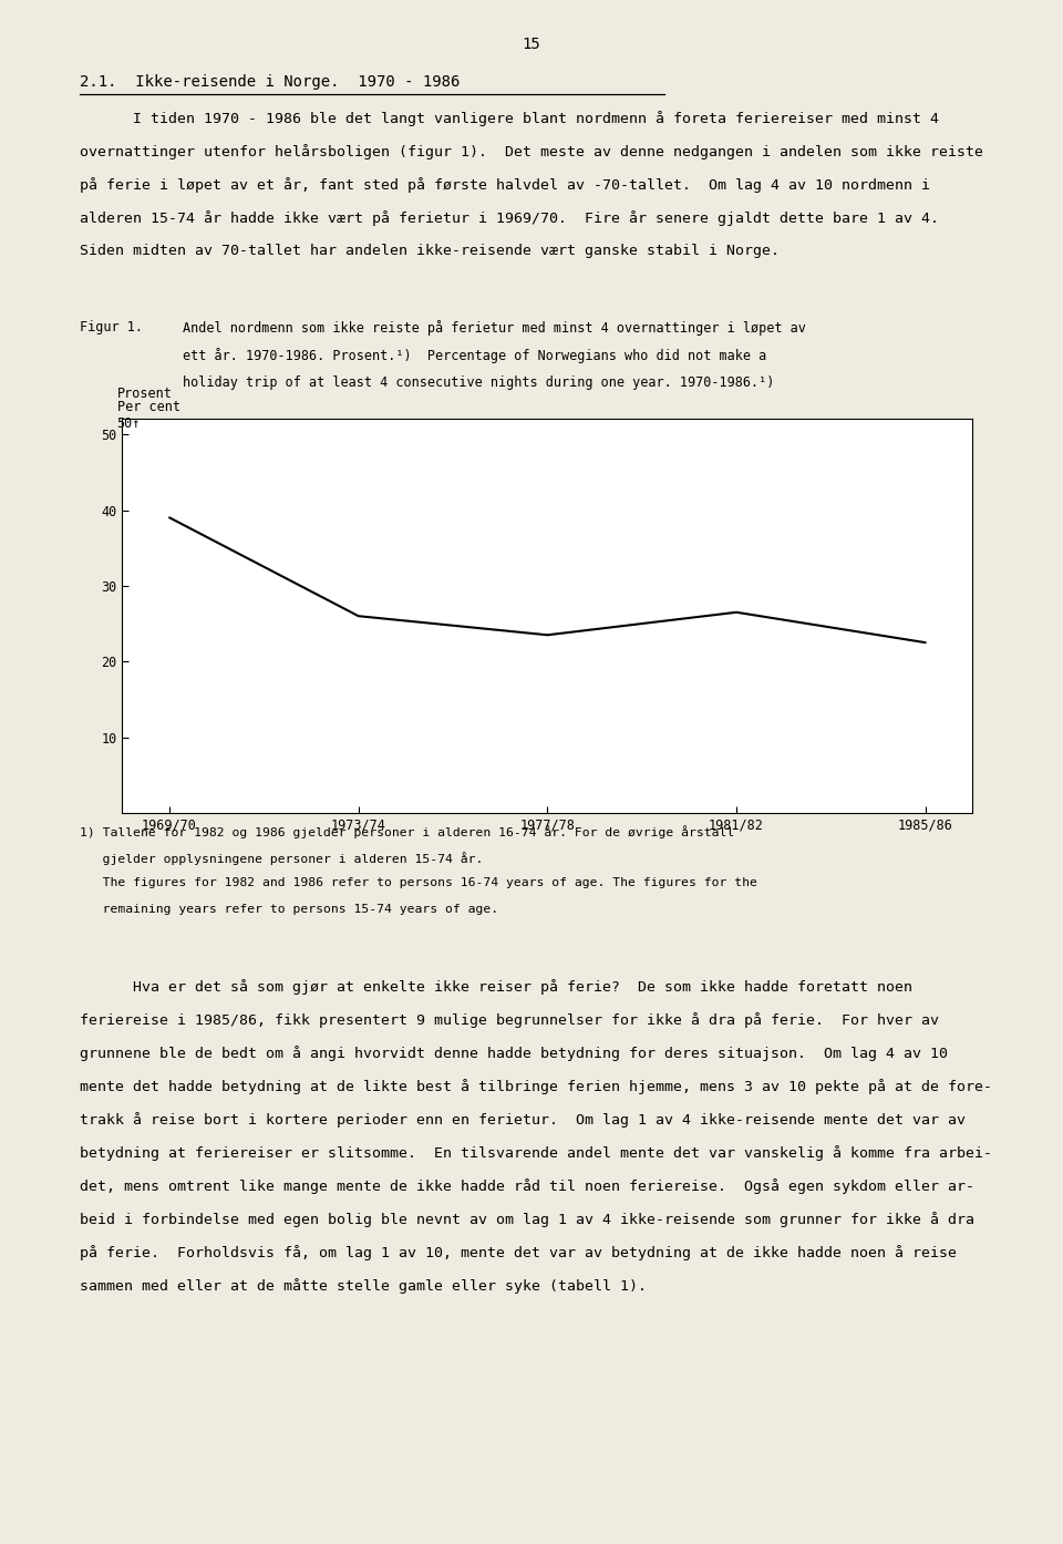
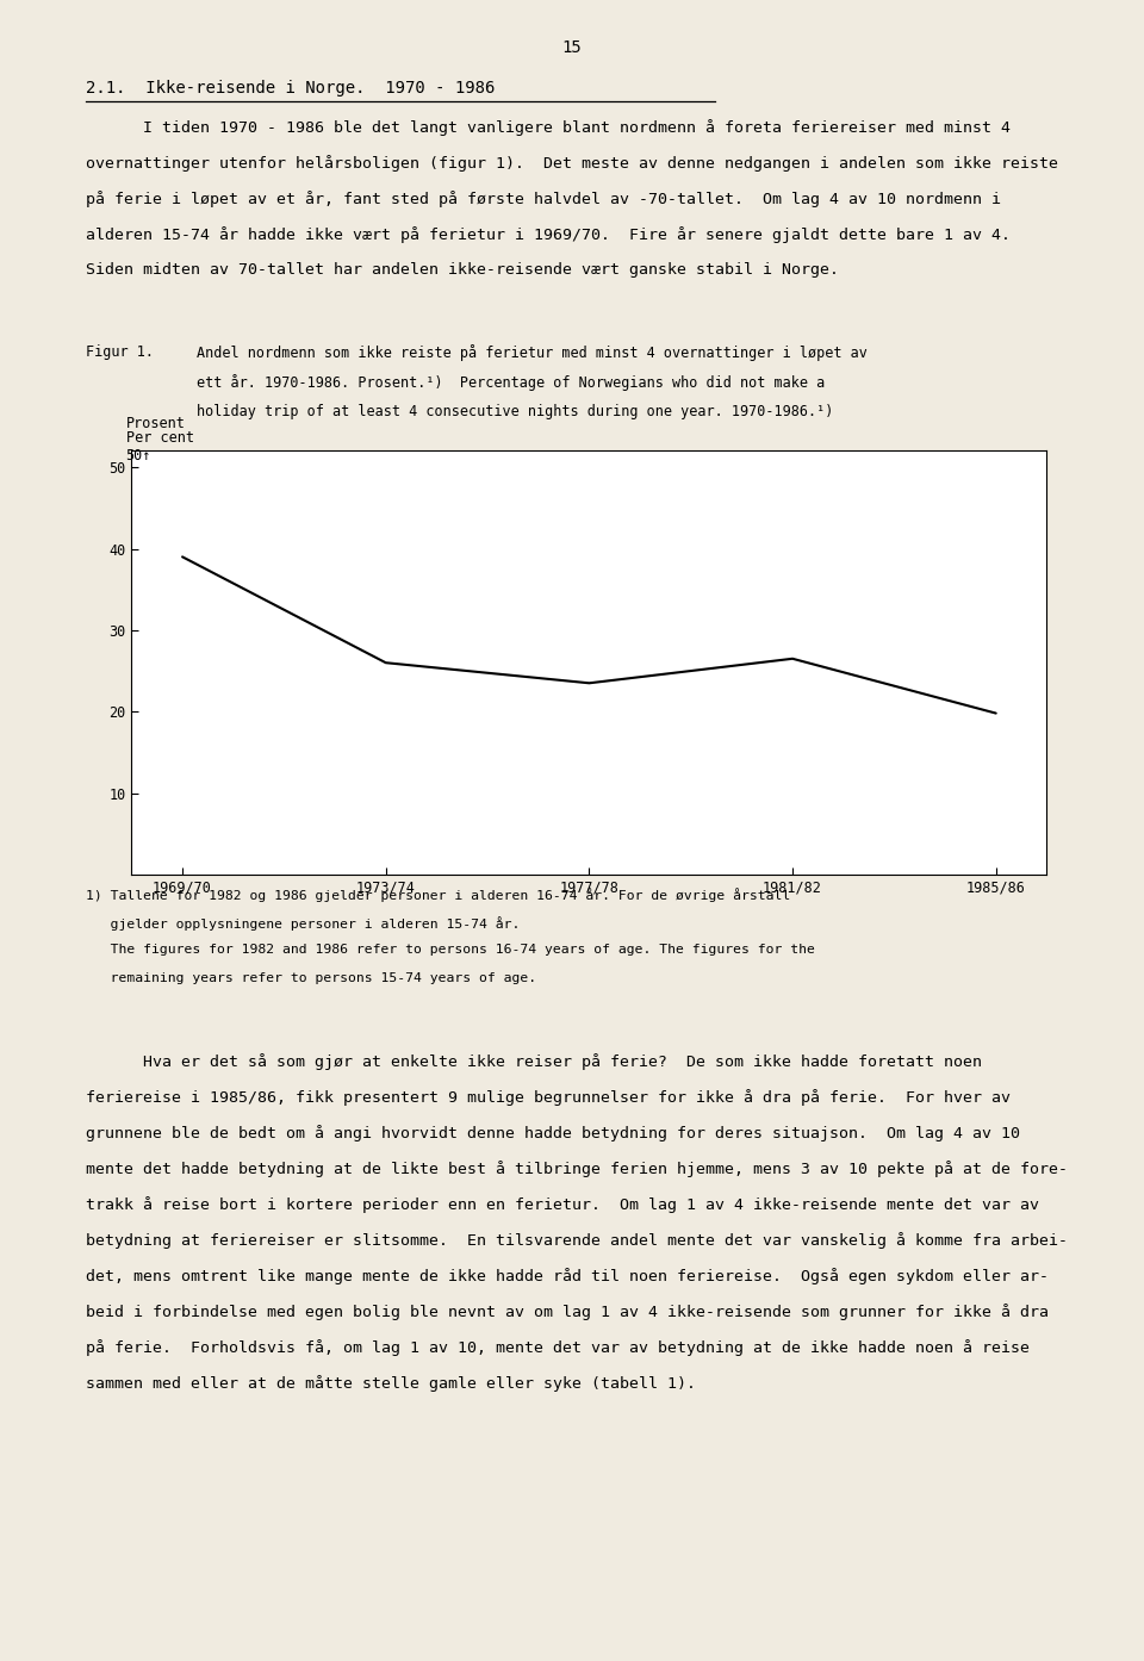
1985/86: 22.5 -> 19.8
